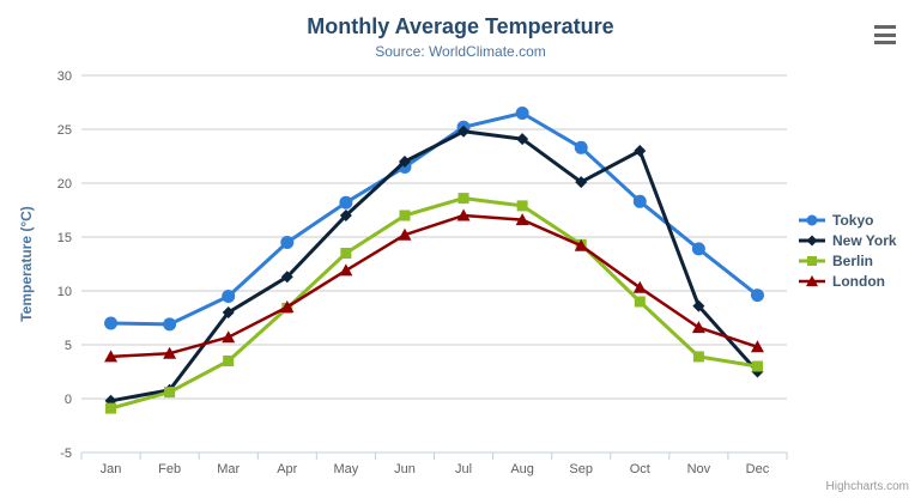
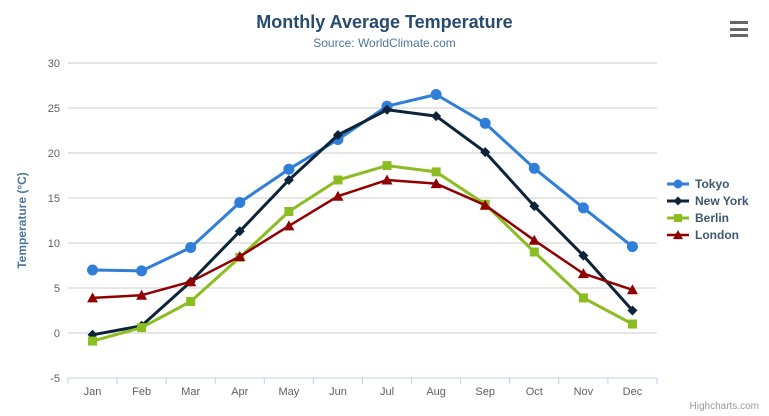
New York/Mar: 8 -> 6
New York/Oct: 23 -> 14
Berlin/Dec: 3 -> 1
